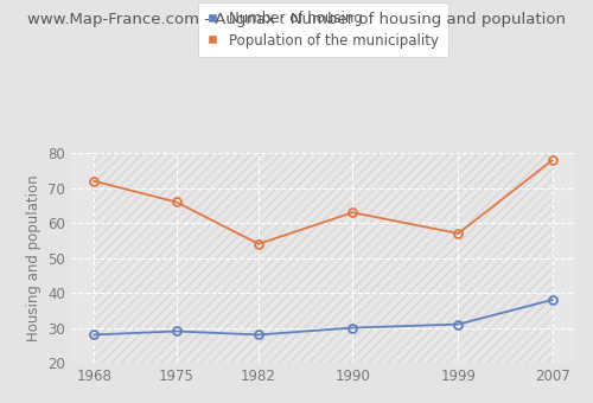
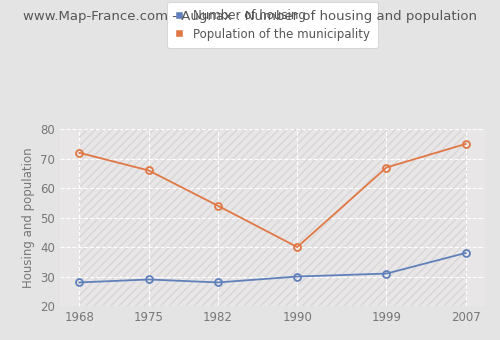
Population of the municipality/1990: 63 -> 40
Population of the municipality/1999: 57 -> 67
Population of the municipality/2007: 78 -> 75
